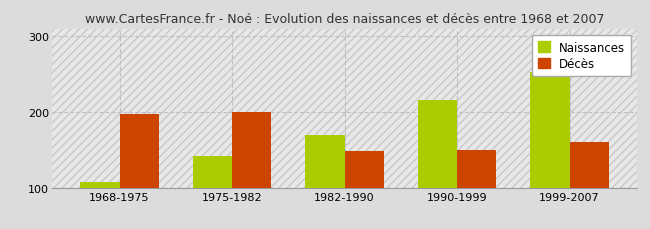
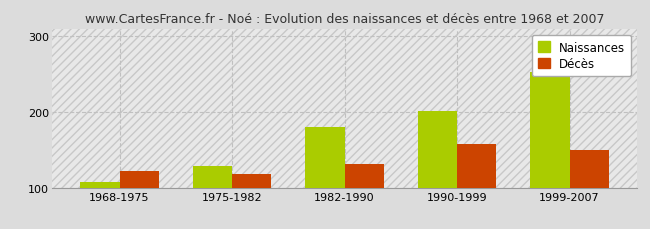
Décès/1968-1975: 198 -> 122
Naissances/1975-1982: 142 -> 128
Décès/1975-1982: 200 -> 118
Naissances/1982-1990: 170 -> 180
Décès/1982-1990: 148 -> 131
Naissances/1990-1999: 216 -> 201
Décès/1990-1999: 150 -> 158
Décès/1999-2007: 160 -> 150
